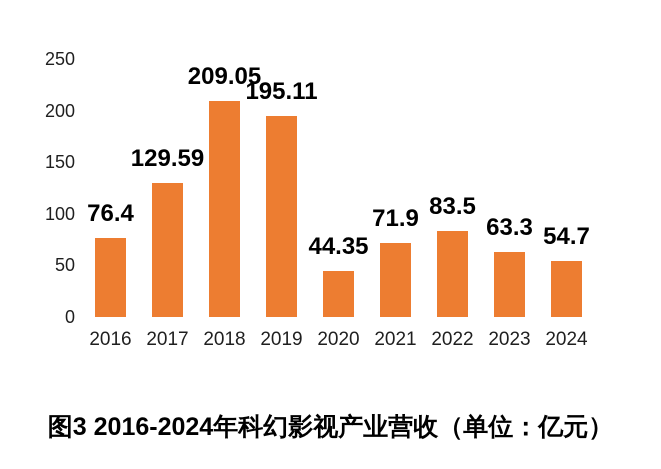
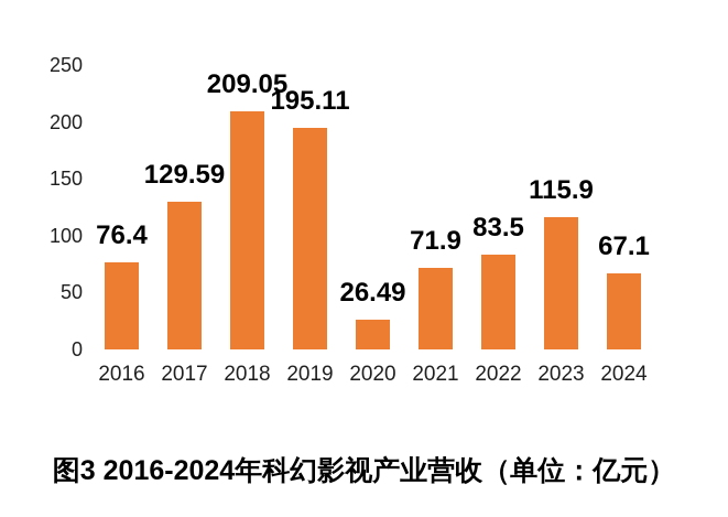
2020: 44.35 -> 26.49
2023: 63.3 -> 115.9
2024: 54.7 -> 67.1
